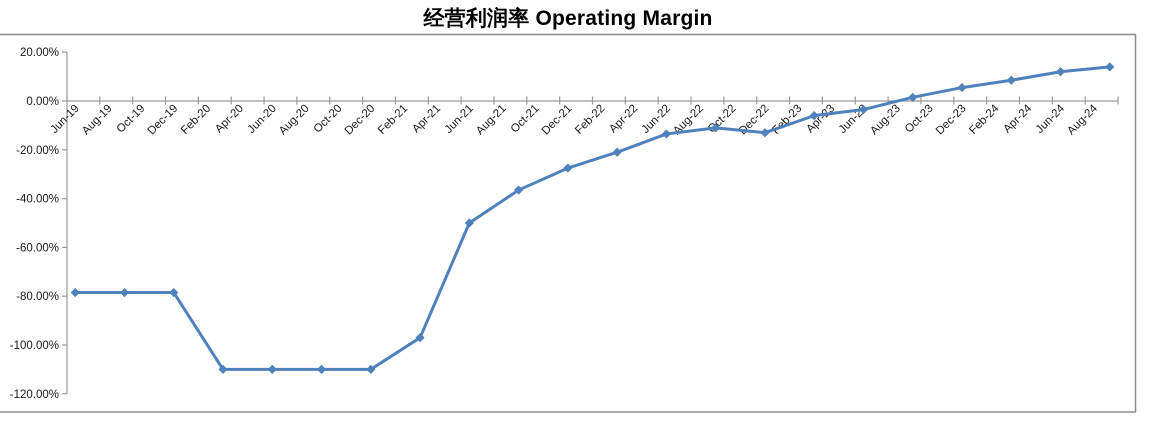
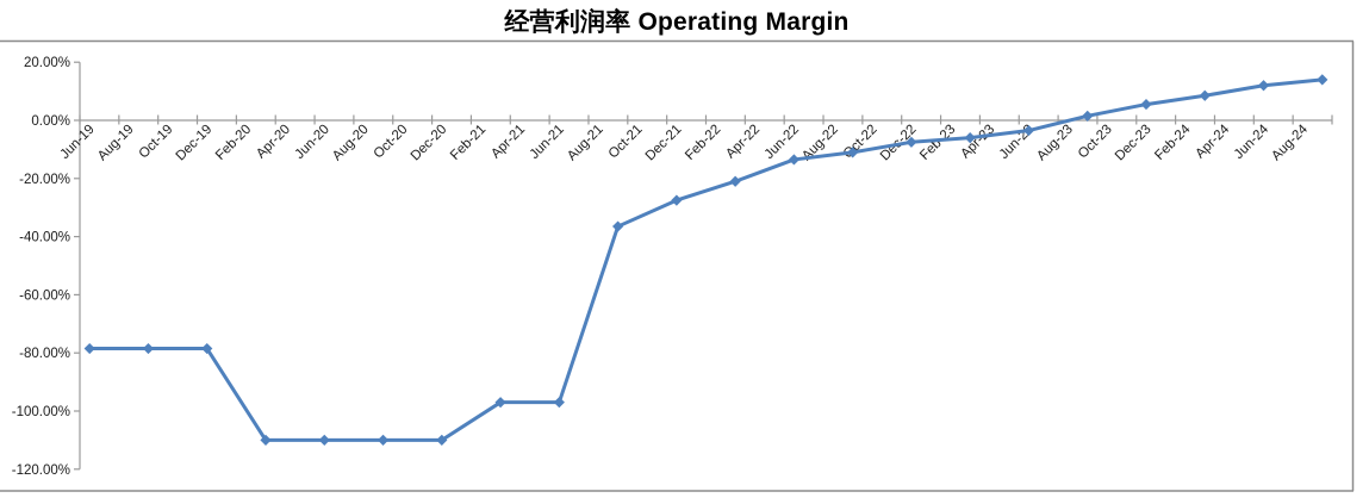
Jun-21: -50% -> -97%
Dec-22: -13% -> -8%
